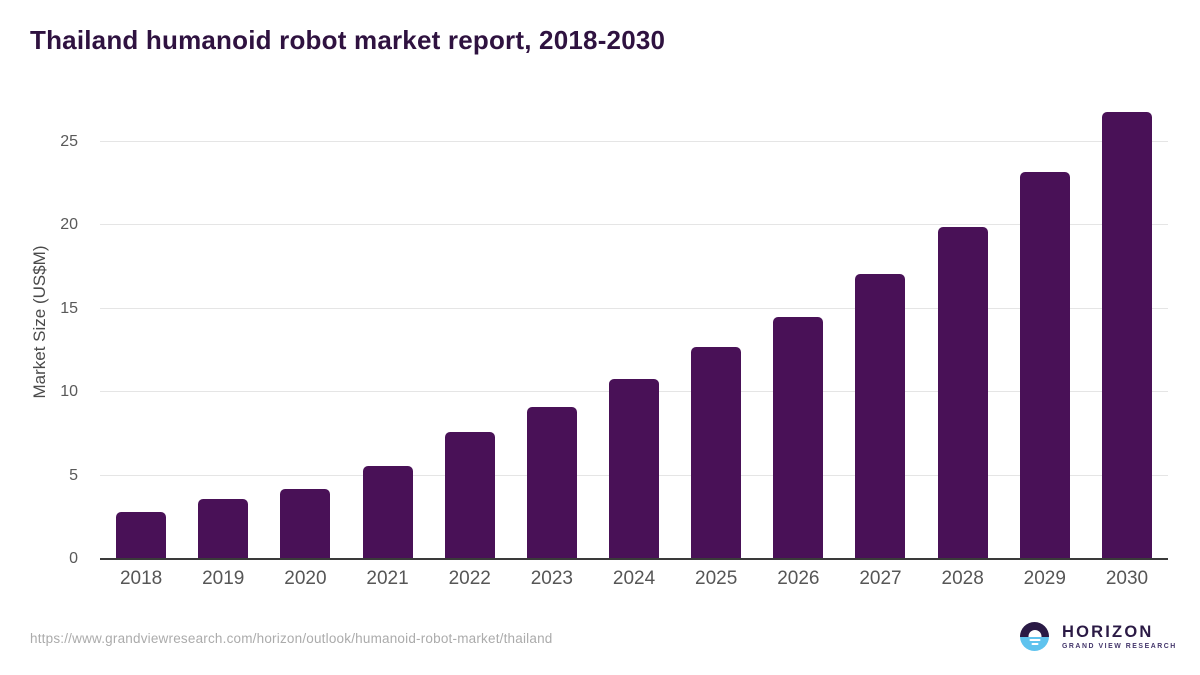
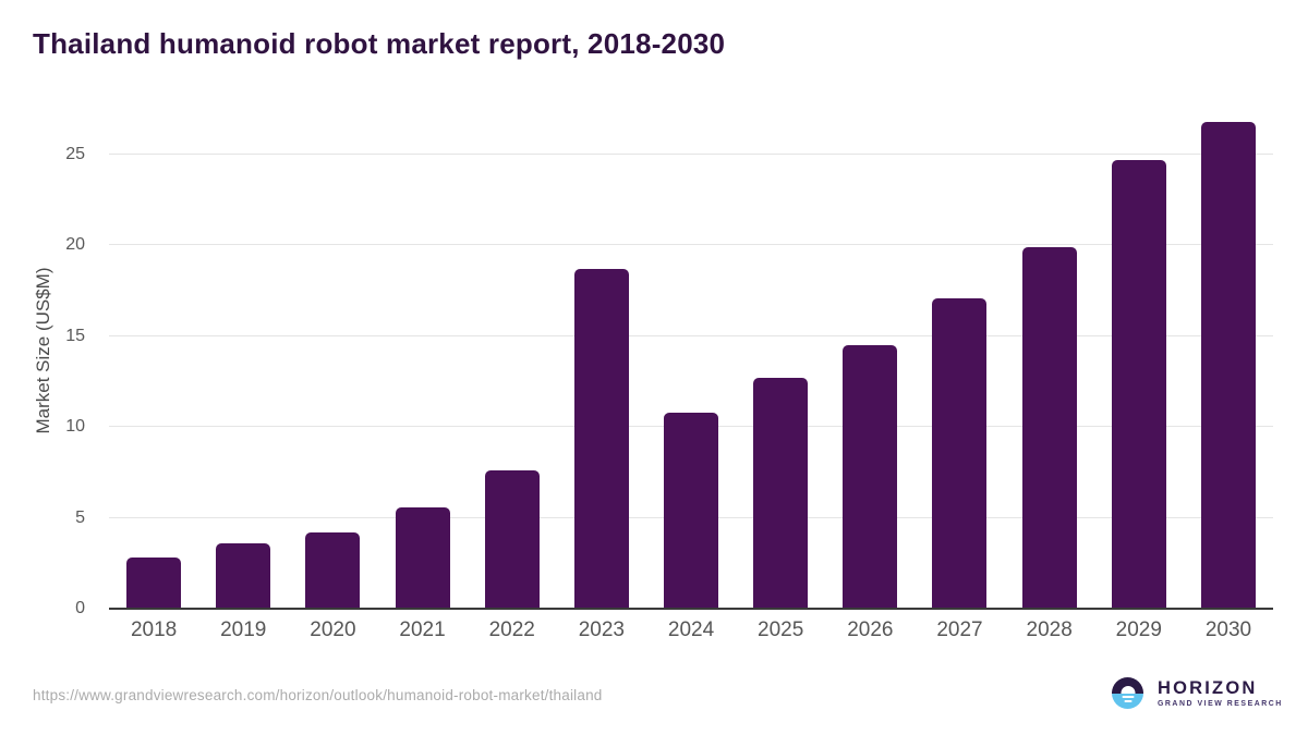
2023: 9.1 -> 18.7
2029: 23.2 -> 24.7
